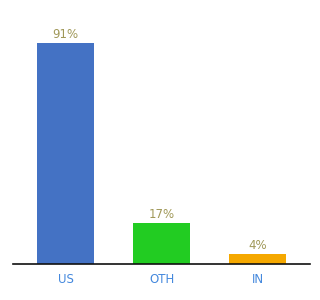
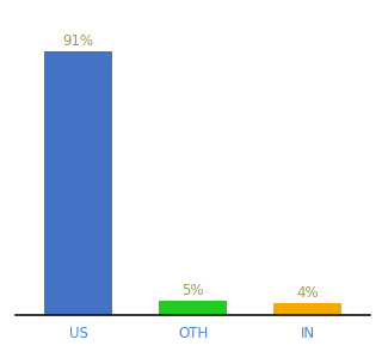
OTH: 17% -> 5%
